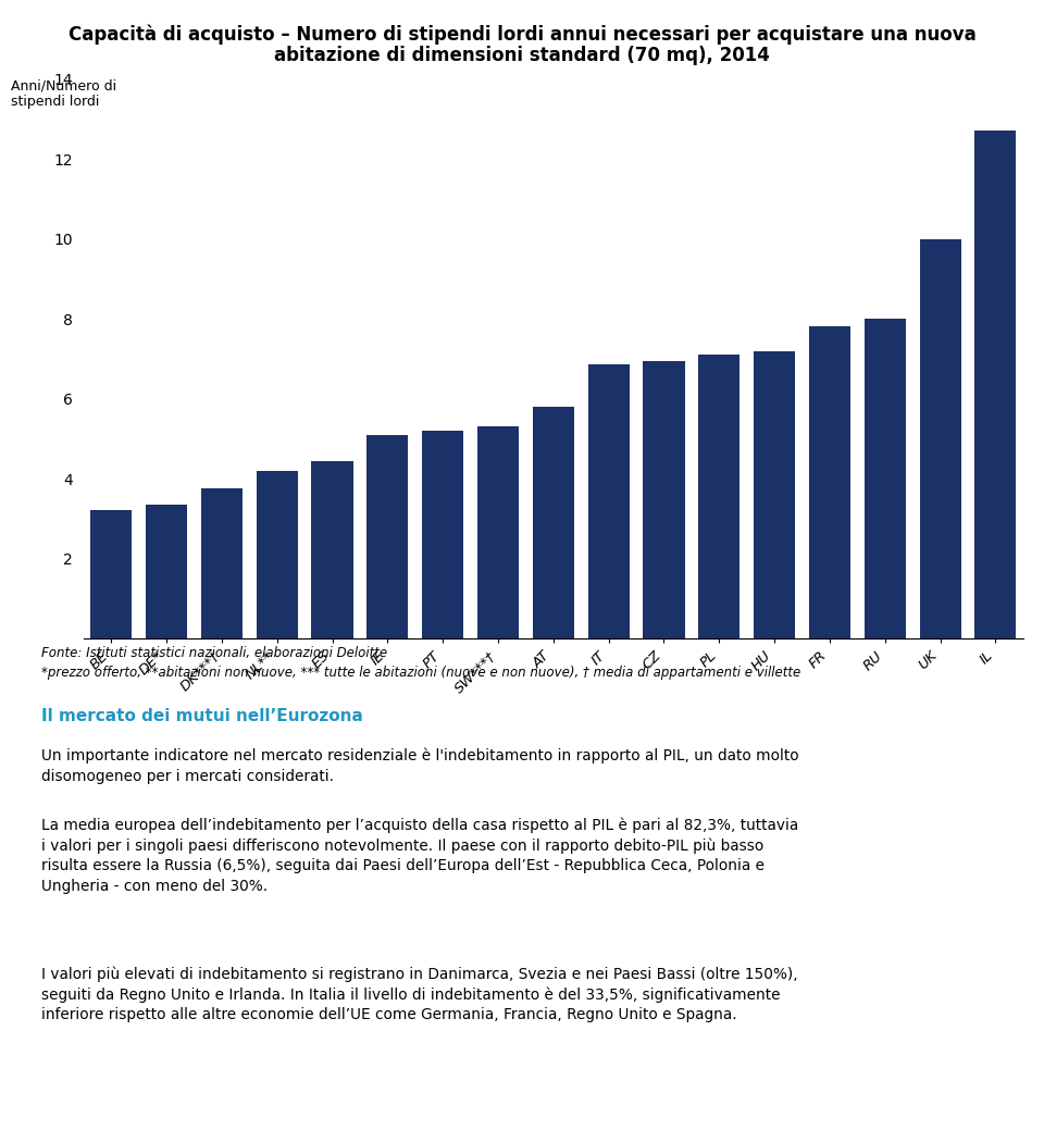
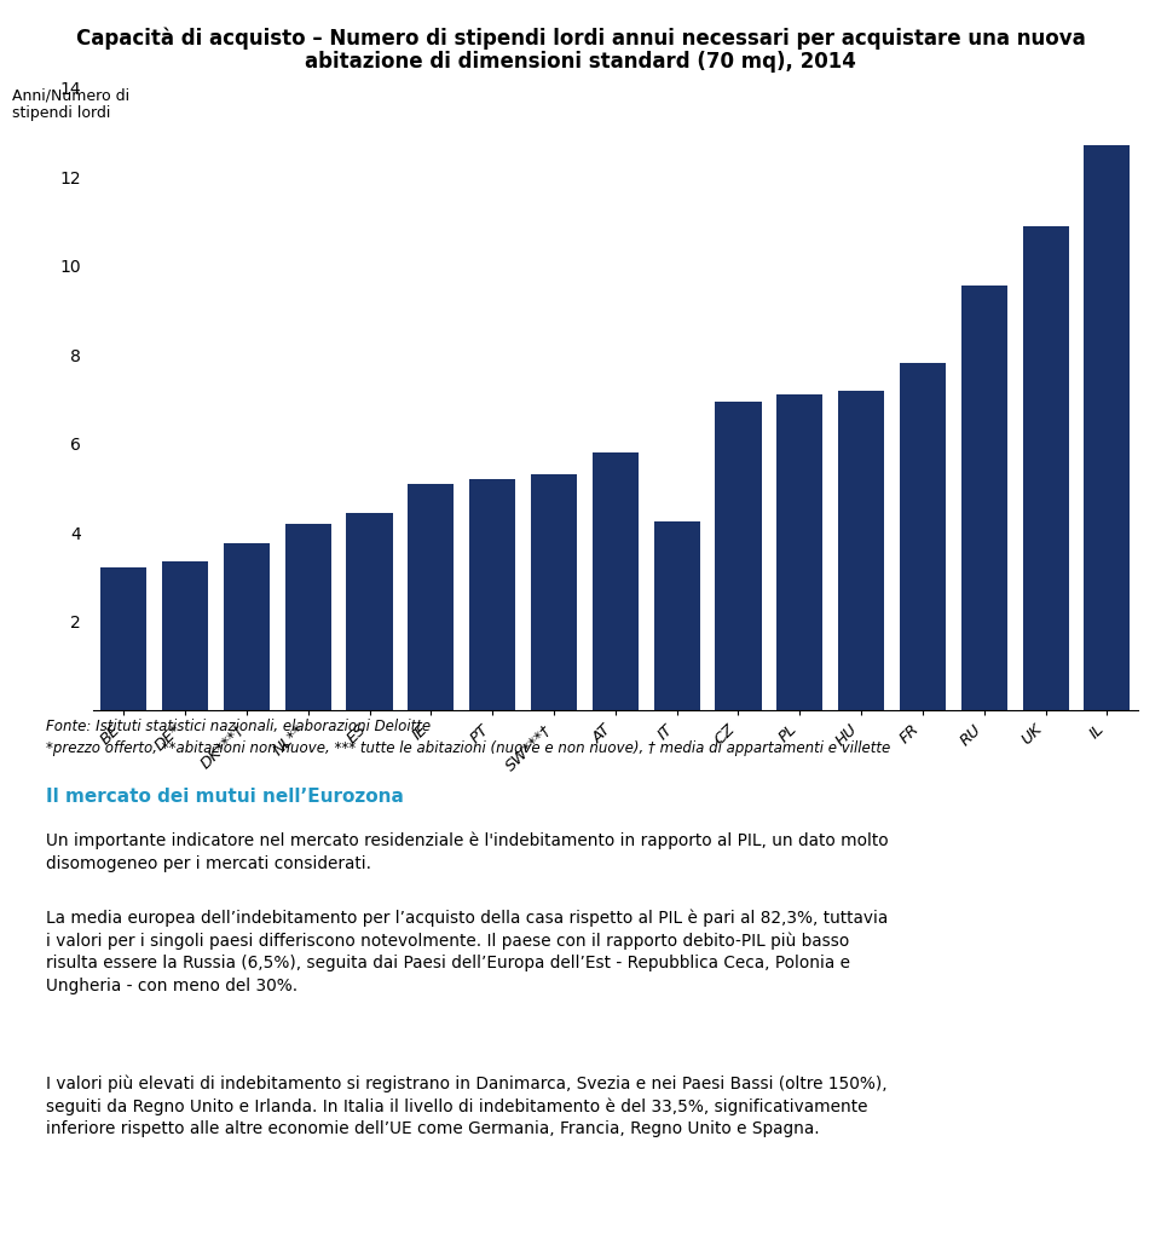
IT: 6.85 -> 4.25
RU: 8.00 -> 9.55
UK: 10.00 -> 10.90
